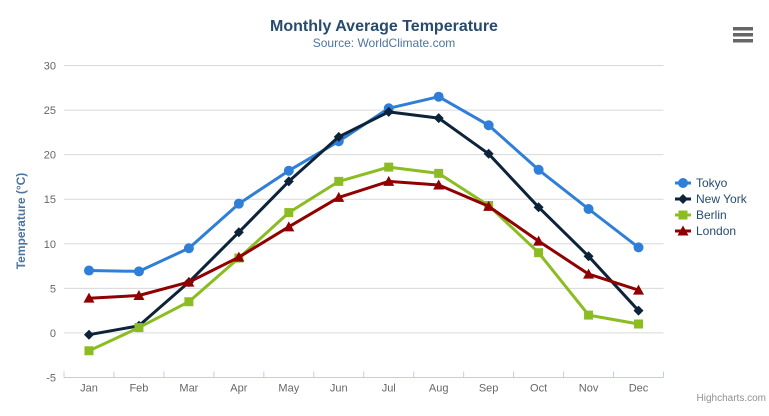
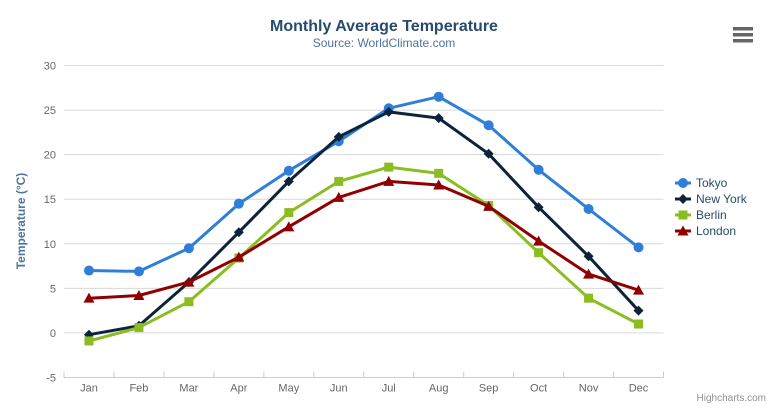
Berlin/Jan: -2 -> -1
Berlin/Nov: 2 -> 4
